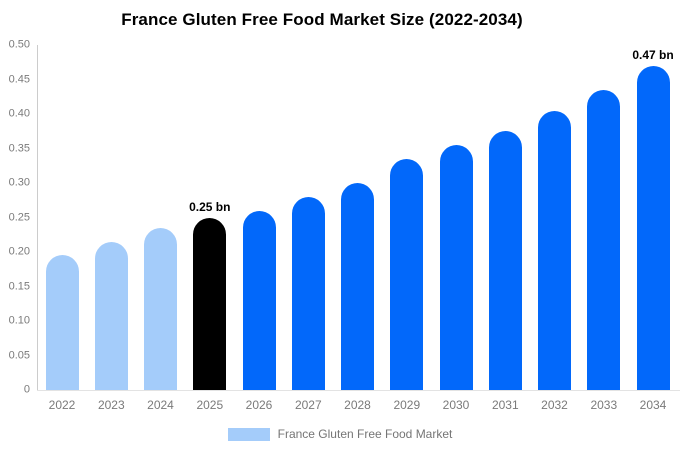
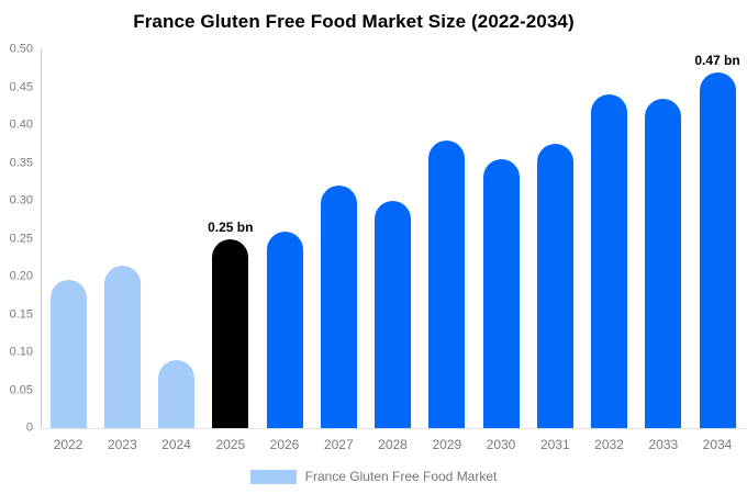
2024: 0.23 -> 0.09
2027: 0.28 -> 0.32
2029: 0.34 -> 0.38
2032: 0.41 -> 0.44
